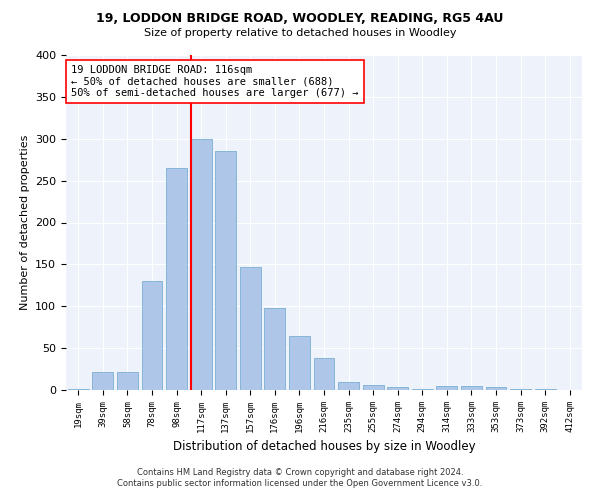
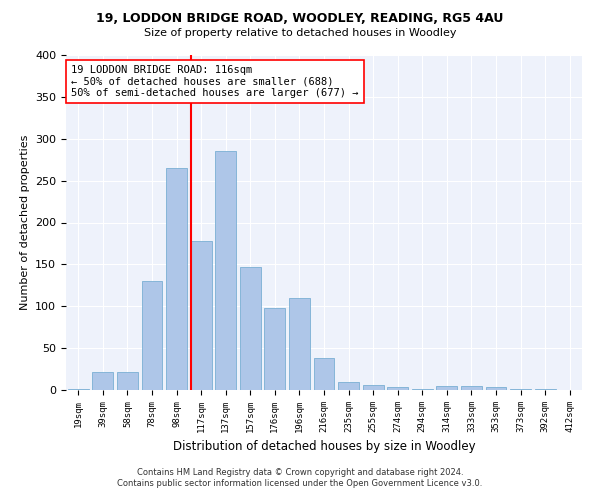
117sqm: 300 -> 178
196sqm: 65 -> 110
